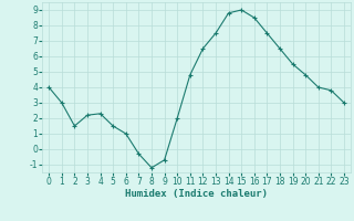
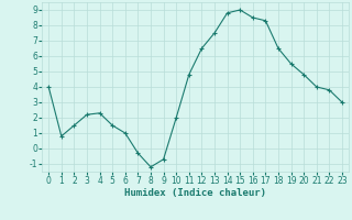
1: 3.0 -> 0.8
17: 7.5 -> 8.3
